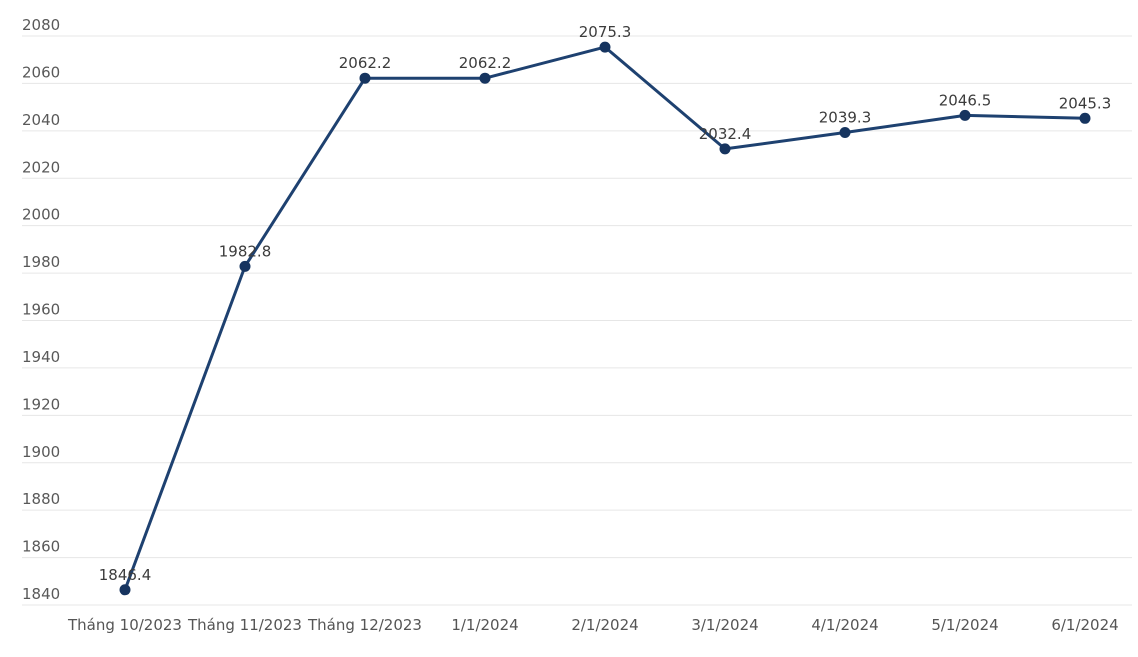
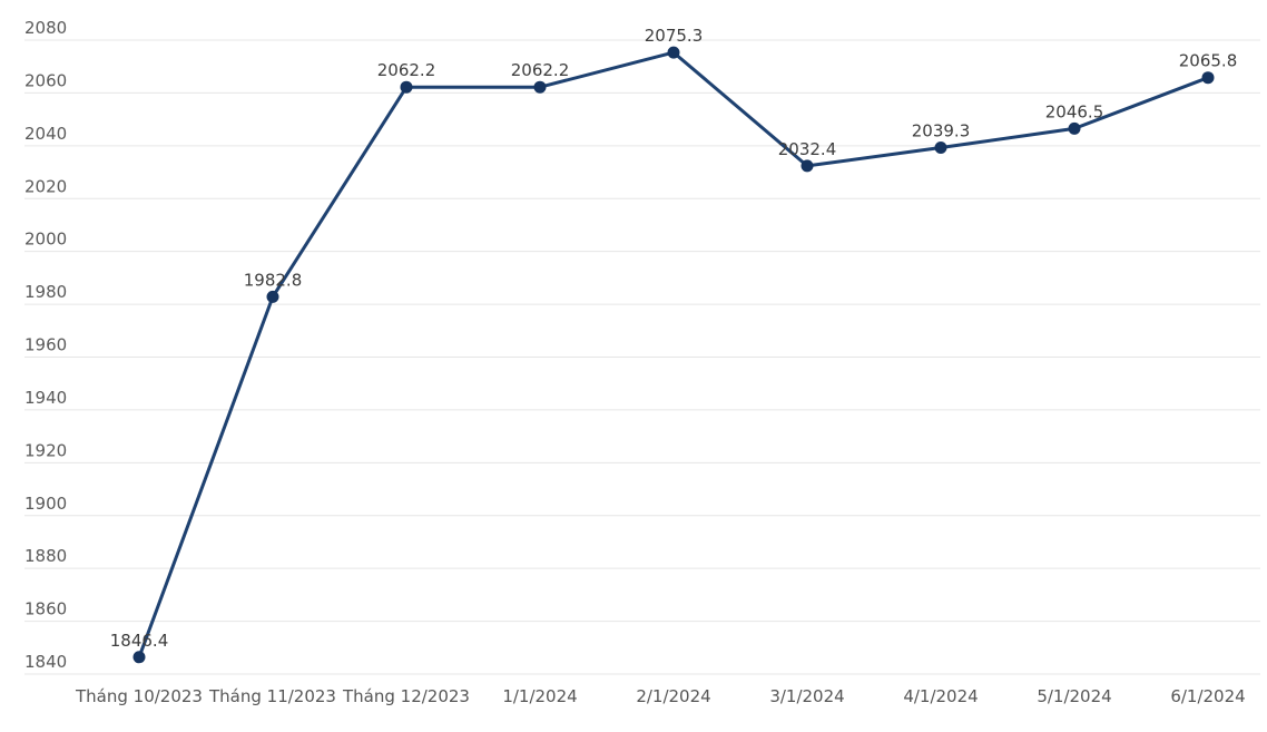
6/1/2024: 2045.3 -> 2065.8
